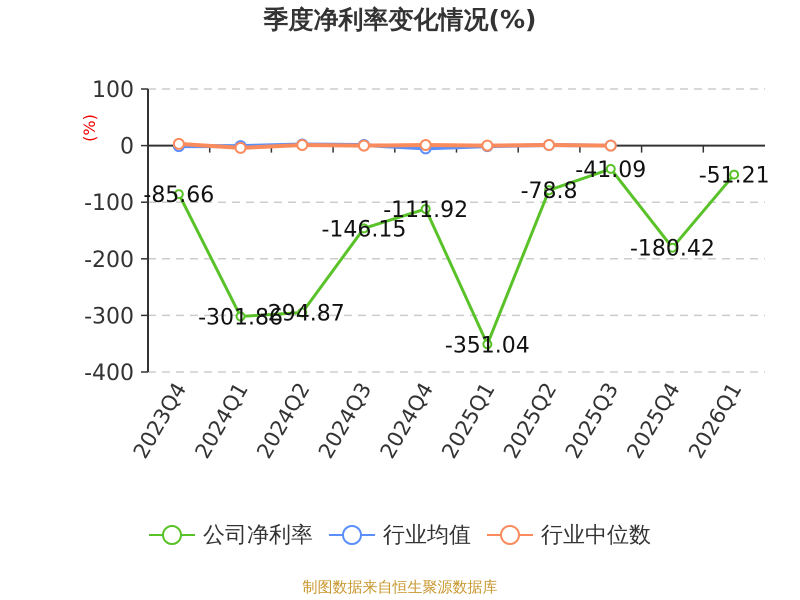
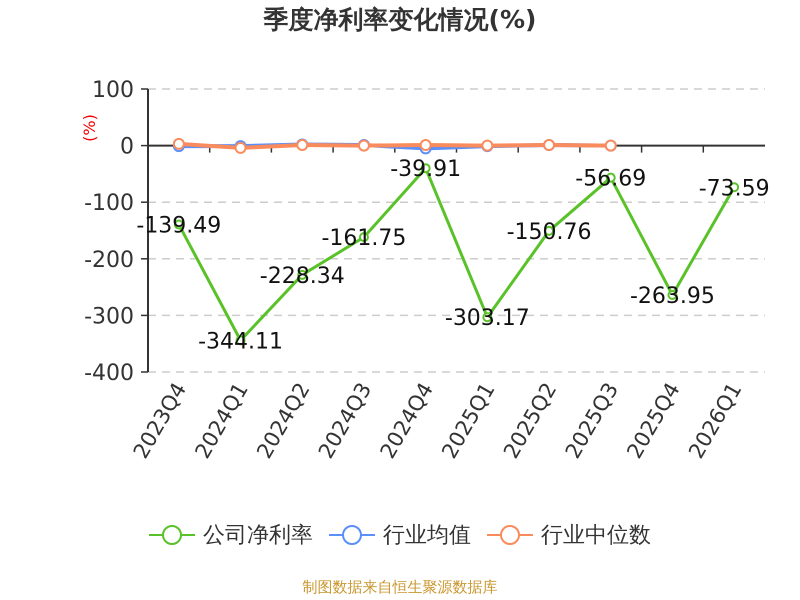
公司净利率/2023Q4: -85.66 -> -139.49
公司净利率/2024Q1: -301.86 -> -344.11
公司净利率/2024Q2: -294.87 -> -228.34
公司净利率/2024Q3: -146.15 -> -161.75
公司净利率/2024Q4: -111.92 -> -39.91
公司净利率/2025Q1: -351.04 -> -303.17
公司净利率/2025Q2: -78.8 -> -150.76
公司净利率/2025Q3: -41.09 -> -56.69
公司净利率/2025Q4: -180.42 -> -263.95
公司净利率/2026Q1: -51.21 -> -73.59
